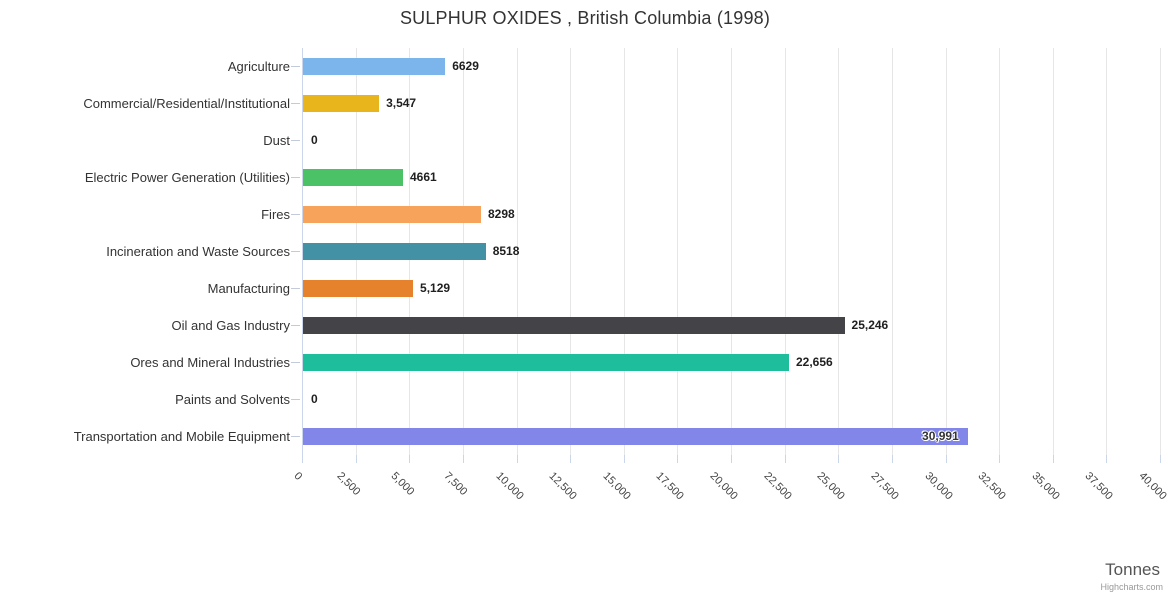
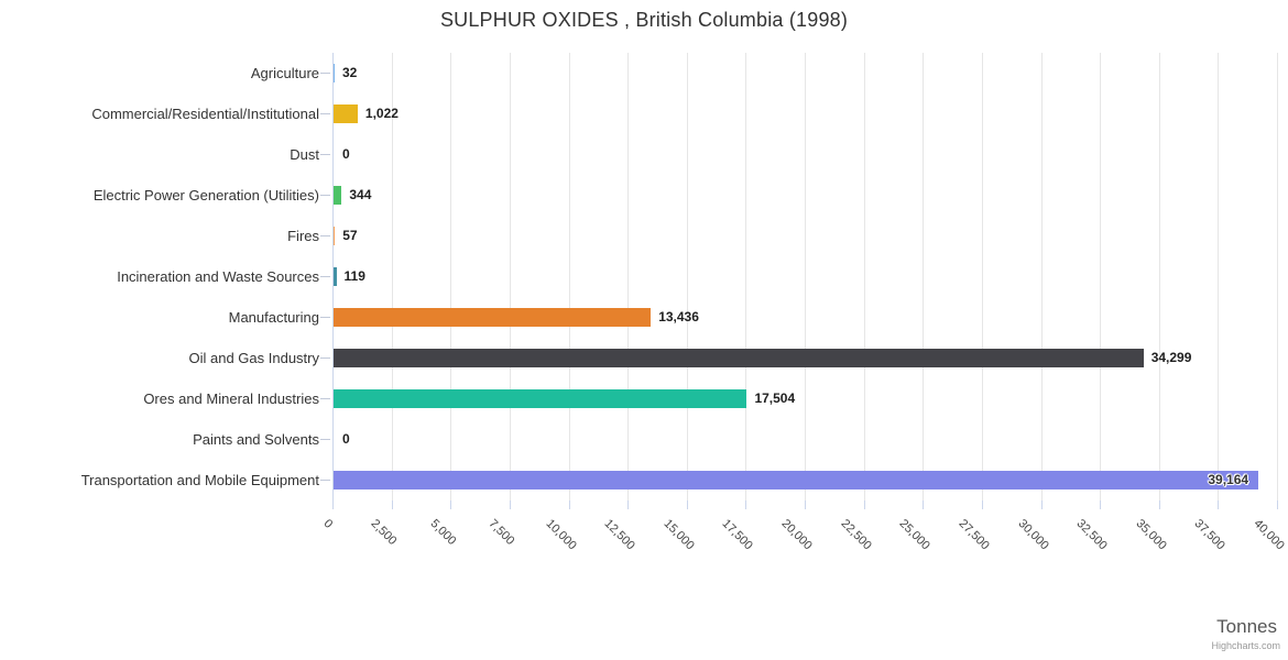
Agriculture: 6629 -> 32
Commercial/Residential/Institutional: 3,547 -> 1,022
Electric Power Generation (Utilities): 4661 -> 344
Fires: 8298 -> 57
Incineration and Waste Sources: 8518 -> 119
Manufacturing: 5,129 -> 13,436
Oil and Gas Industry: 25,246 -> 34,299
Ores and Mineral Industries: 22,656 -> 17,504
Transportation and Mobile Equipment: 30,991 -> 39,164
